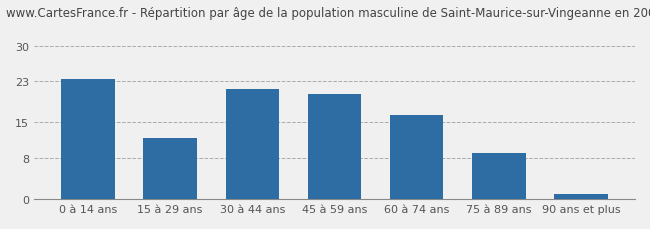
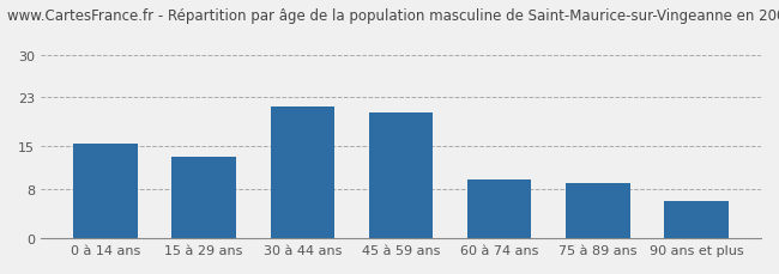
0 à 14 ans: 23.5 -> 15.4
15 à 29 ans: 12.0 -> 13.4
60 à 74 ans: 16.5 -> 9.6
90 ans et plus: 1.0 -> 6.0
